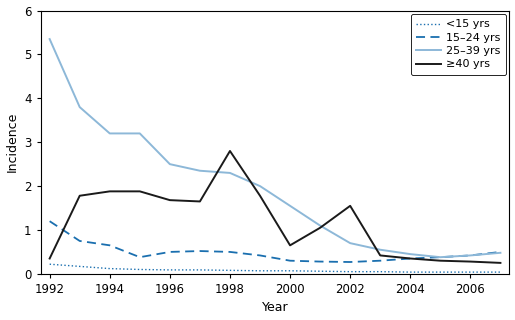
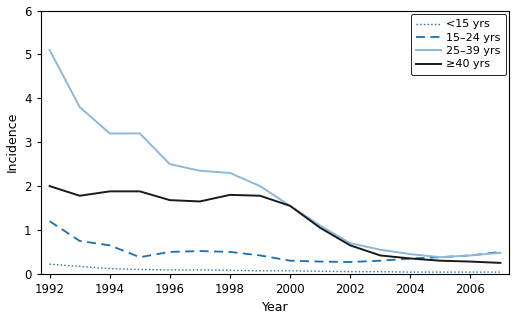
25–39 yrs/1992: 5.35 -> 5.10
≥40 yrs/1992: 0.35 -> 2.00
≥40 yrs/1998: 2.80 -> 1.80
≥40 yrs/2000: 0.65 -> 1.55
≥40 yrs/2002: 1.55 -> 0.65
